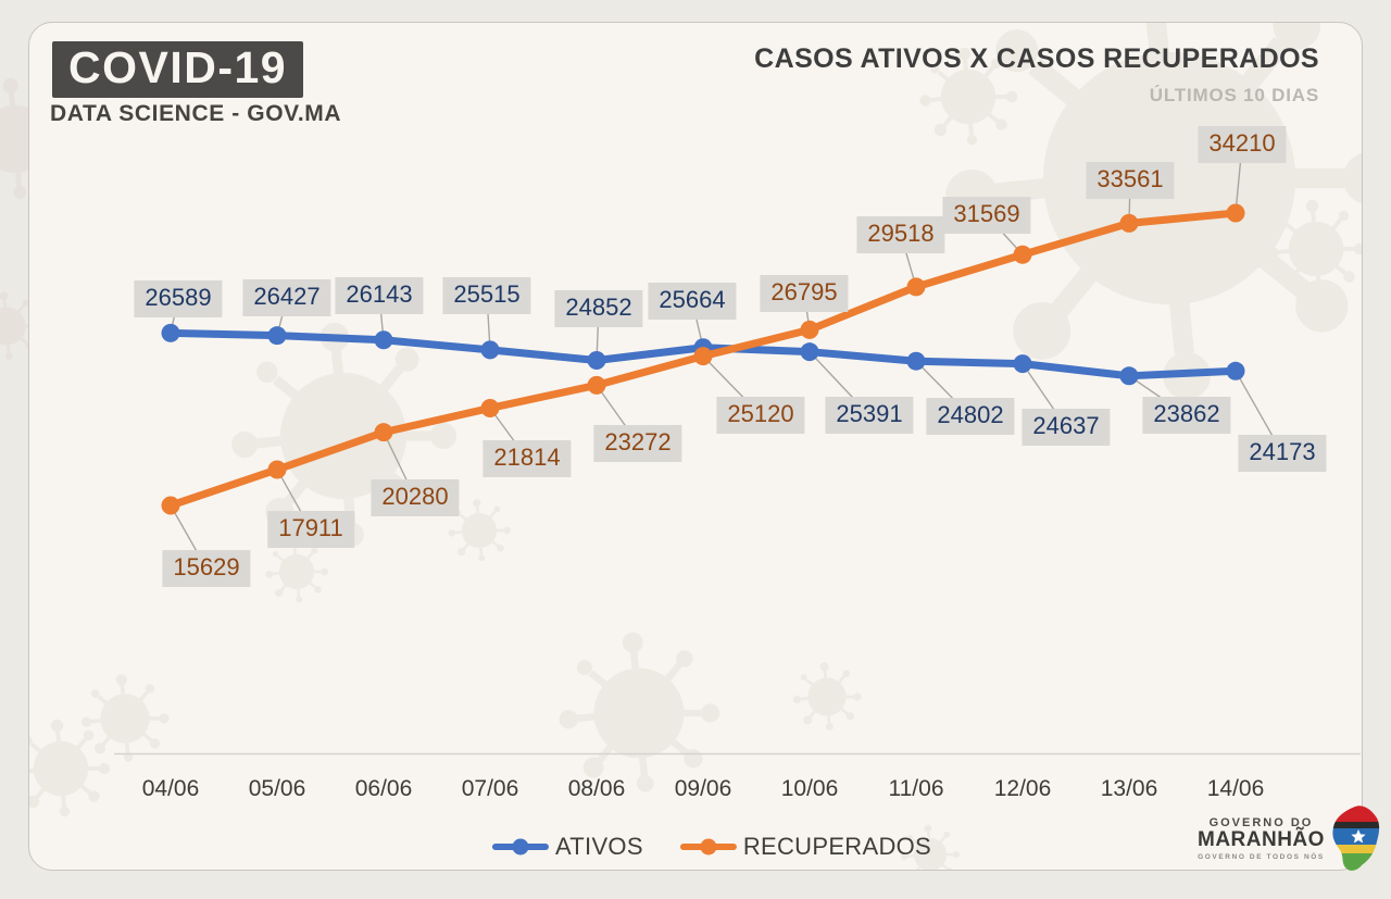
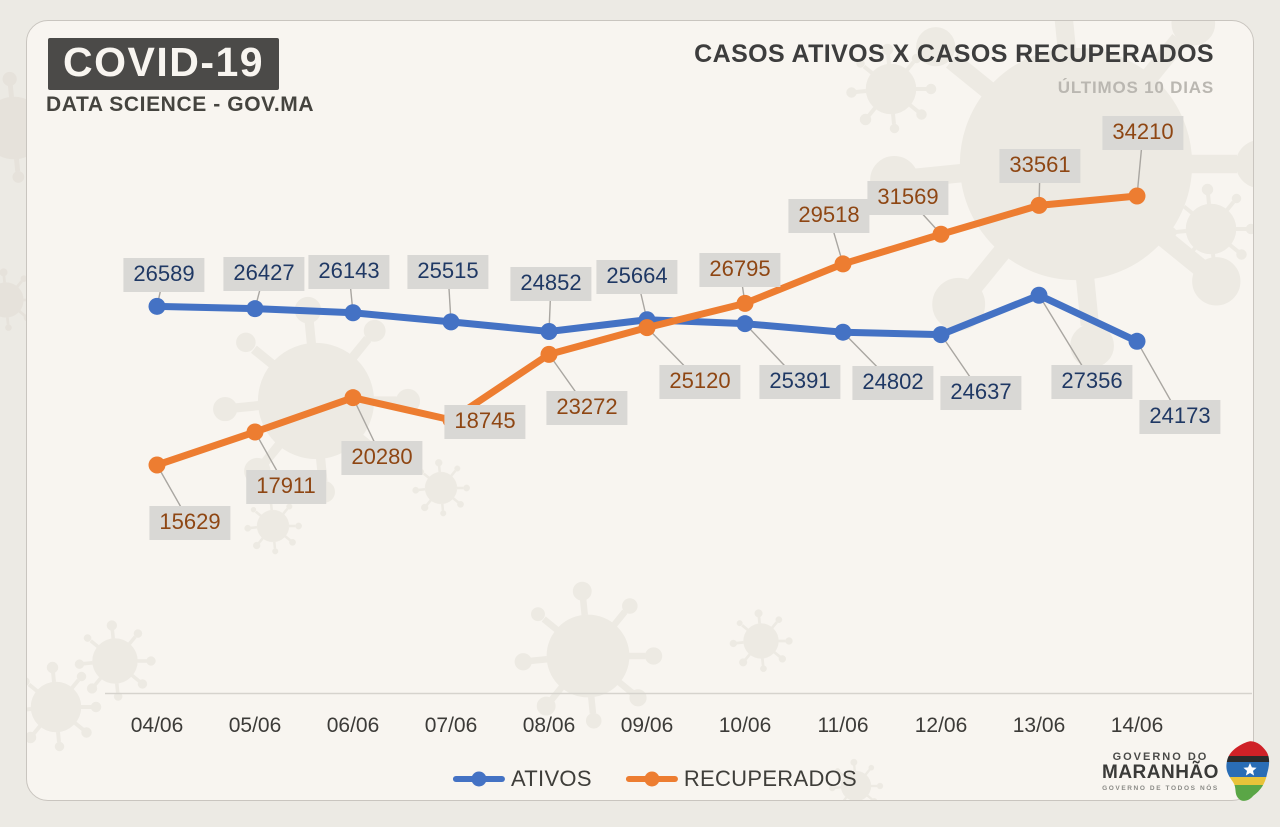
RECUPERADOS/07/06: 21814 -> 18745
ATIVOS/13/06: 23862 -> 27356
